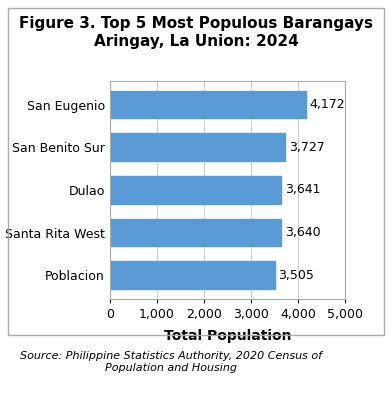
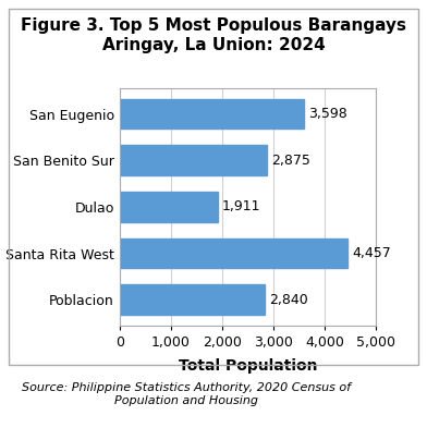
San Eugenio: 4,172 -> 3,598
San Benito Sur: 3,727 -> 2,875
Dulao: 3,641 -> 1,911
Santa Rita West: 3,640 -> 4,457
Poblacion: 3,505 -> 2,840
